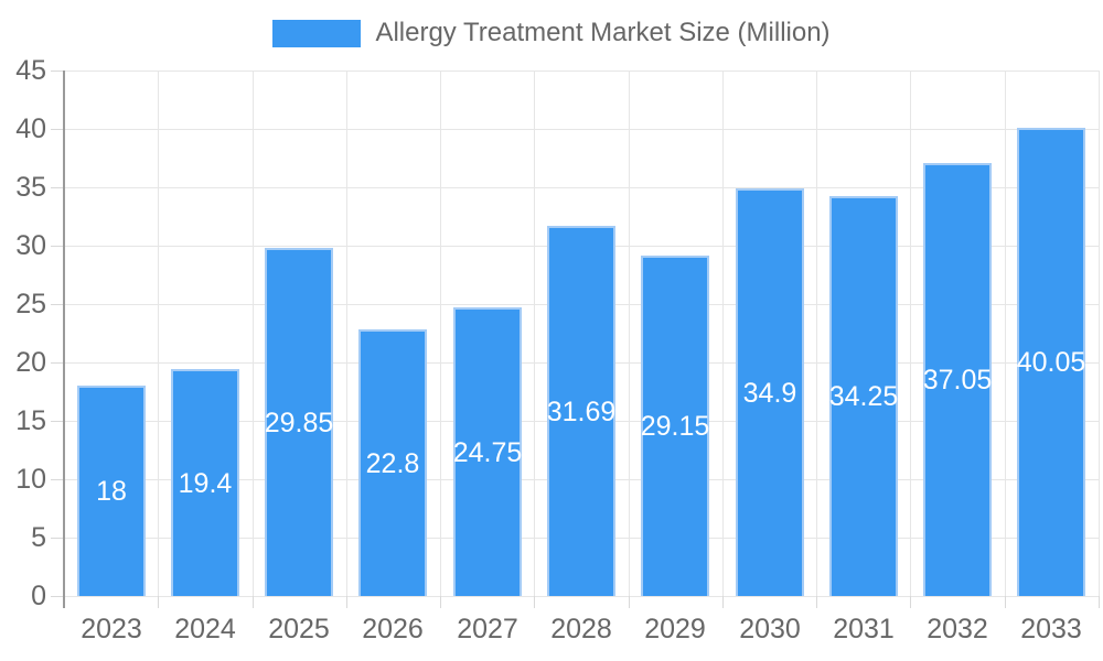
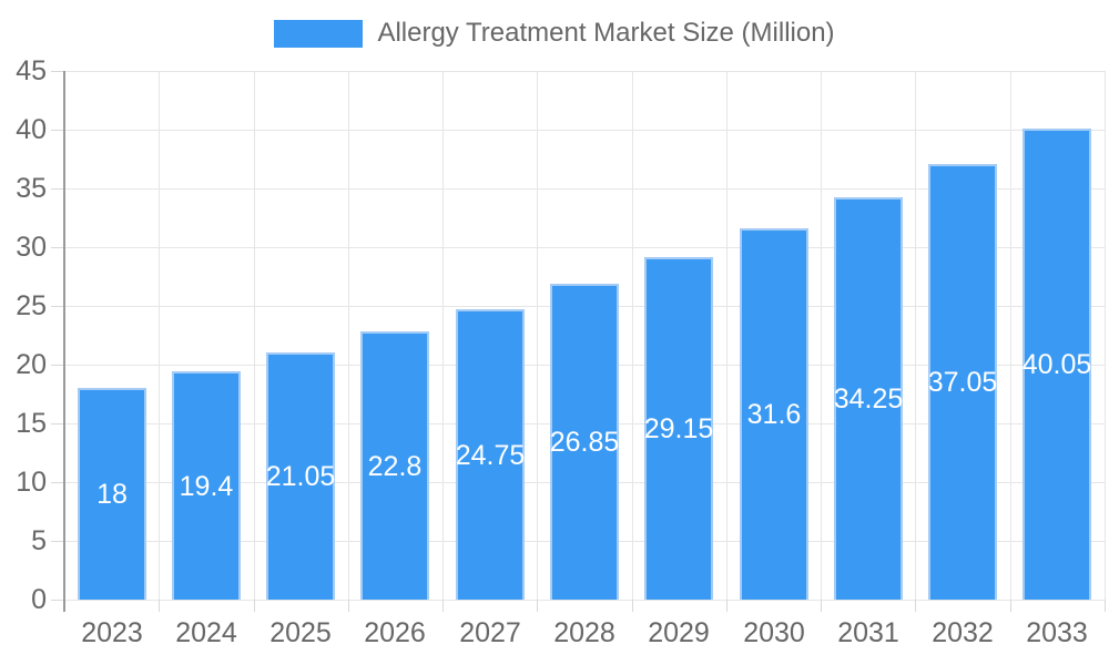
2025: 29.85 -> 21.05
2028: 31.69 -> 26.85
2030: 34.9 -> 31.6
